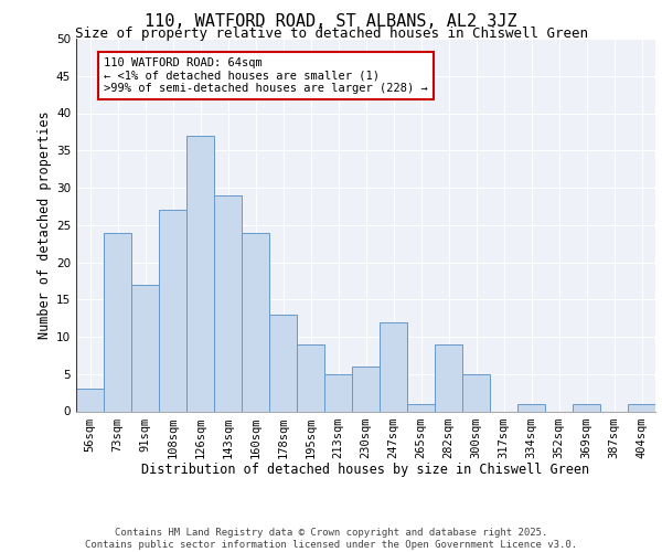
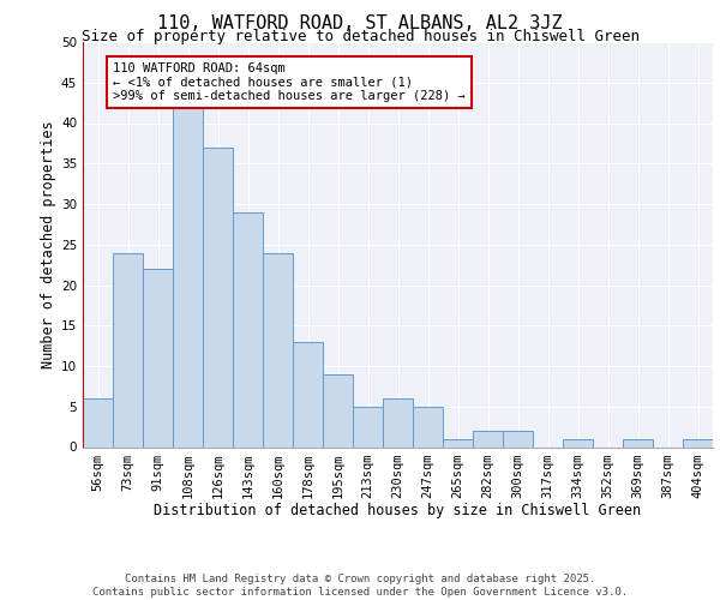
56sqm: 3 -> 6
91sqm: 17 -> 22
108sqm: 27 -> 42
247sqm: 12 -> 5
282sqm: 9 -> 2
300sqm: 5 -> 2
